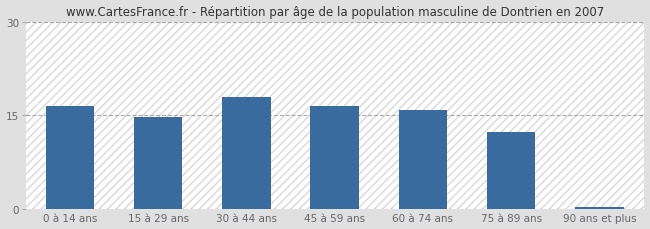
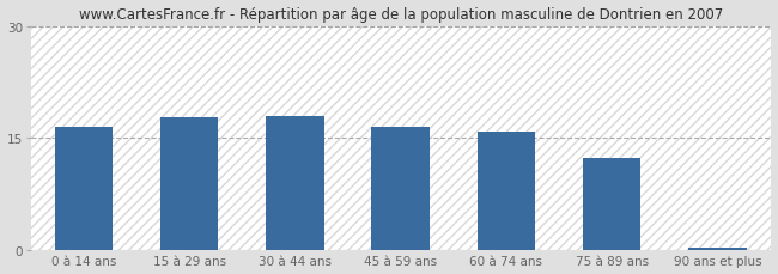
15 à 29 ans: 14.7 -> 17.8
